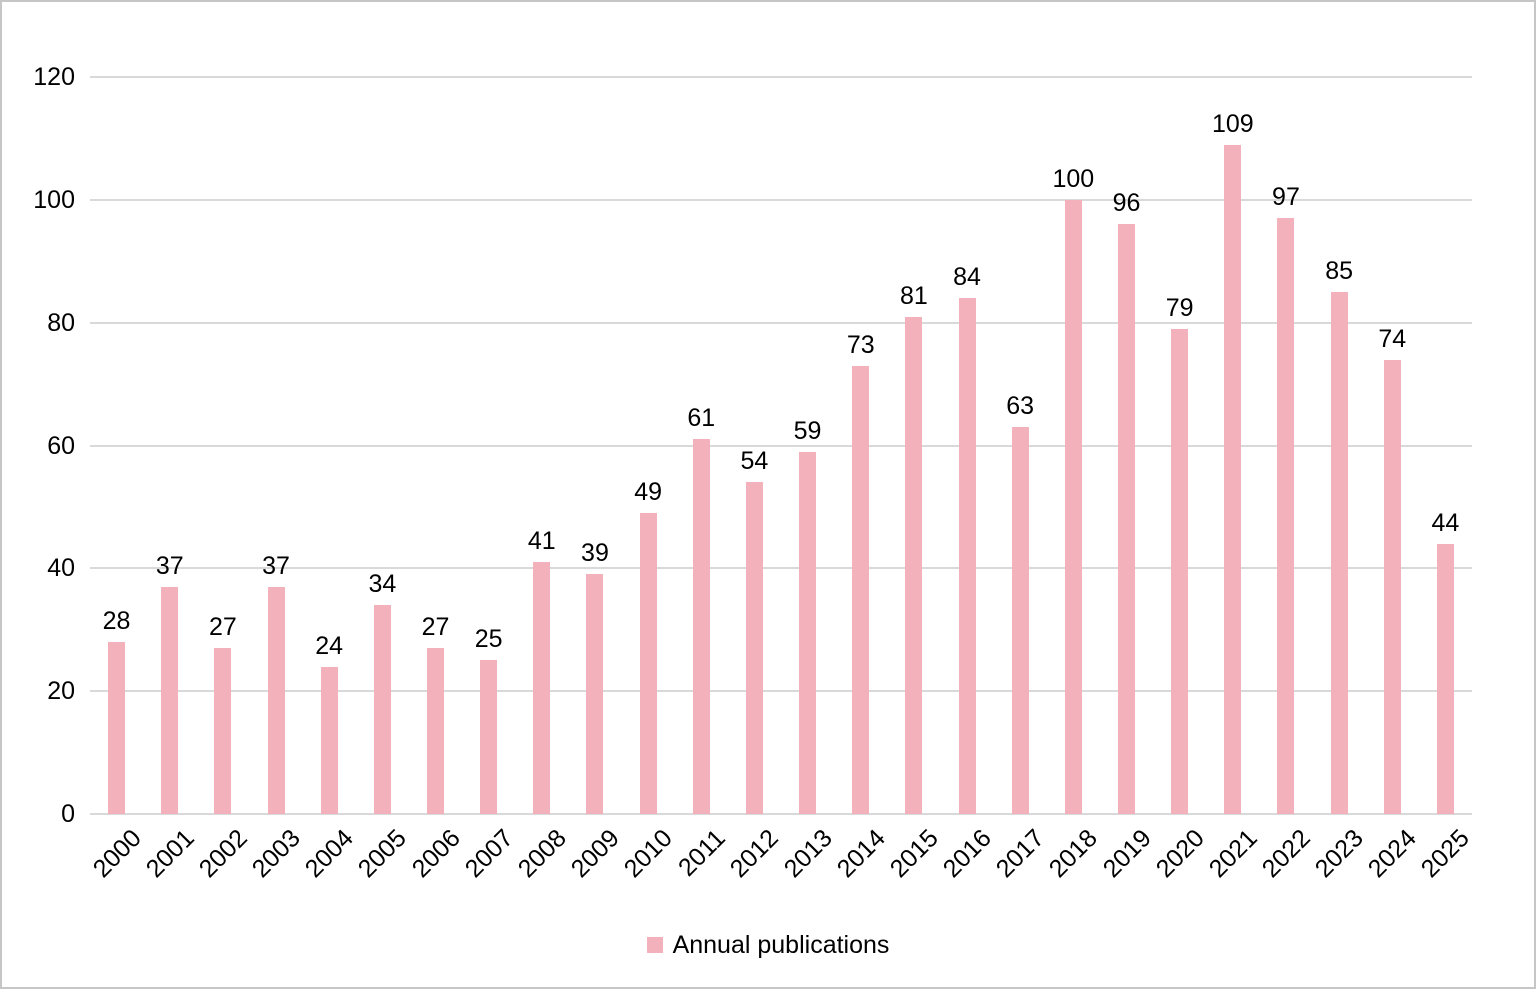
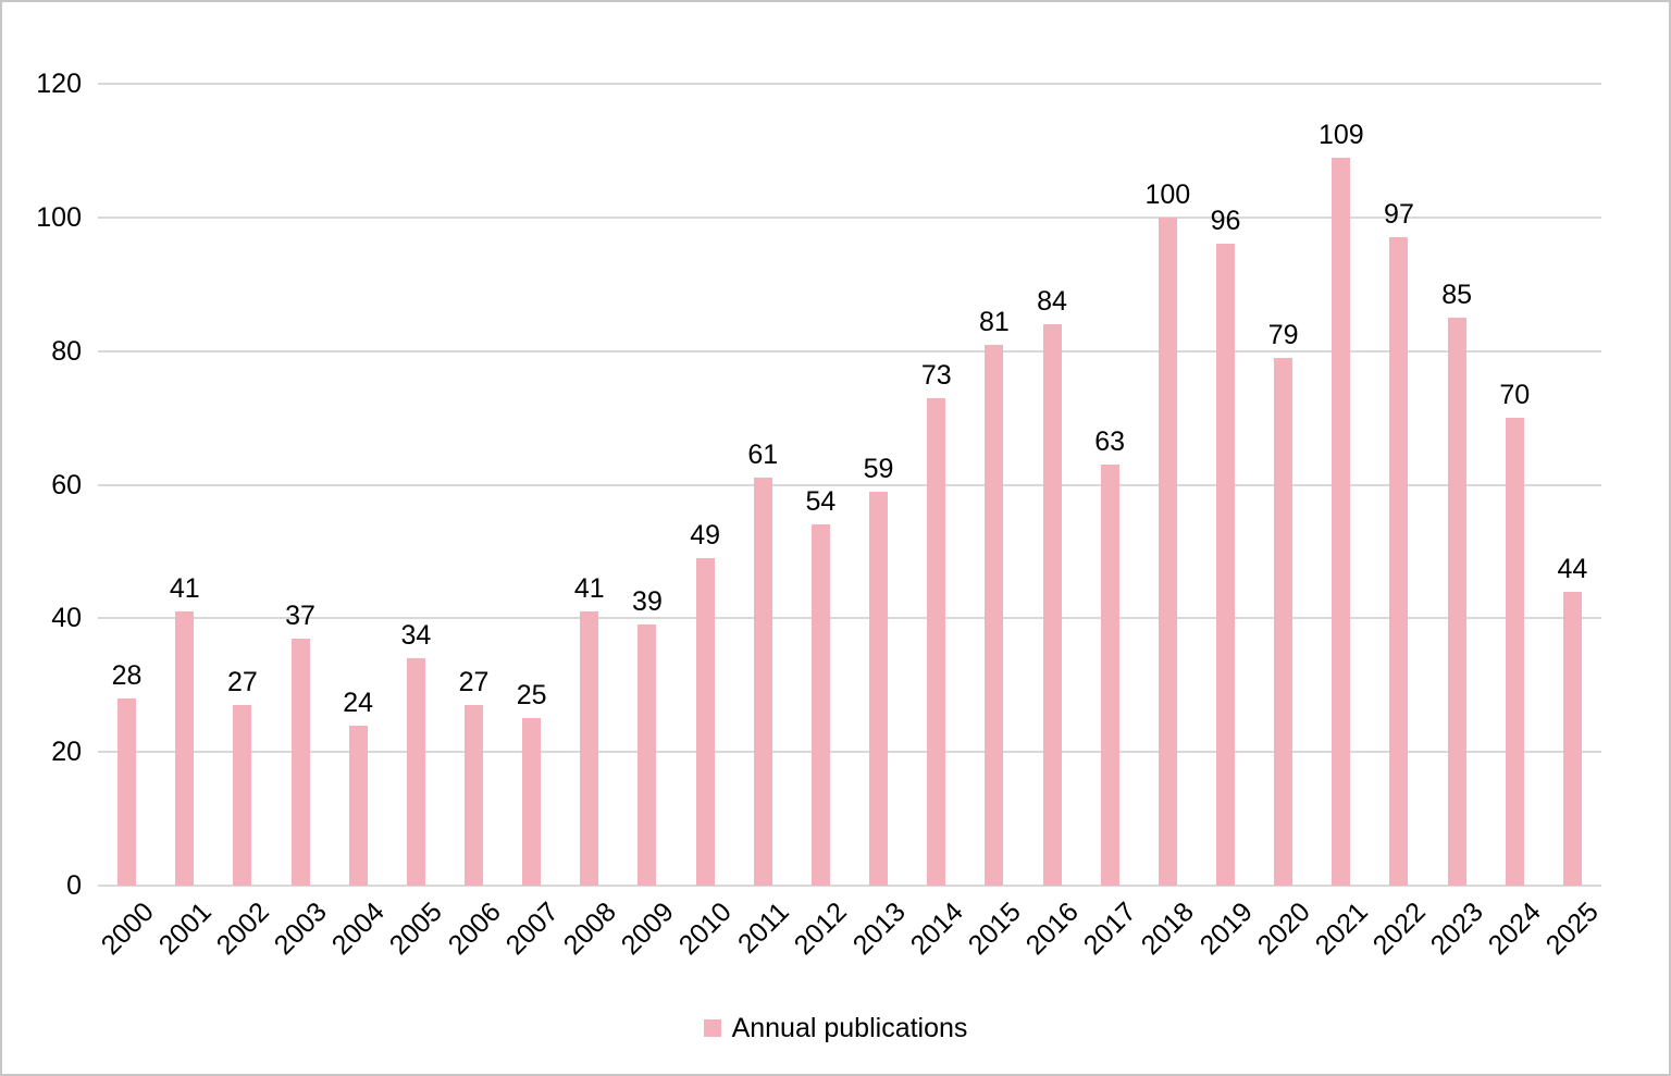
2001: 37 -> 41
2024: 74 -> 70
